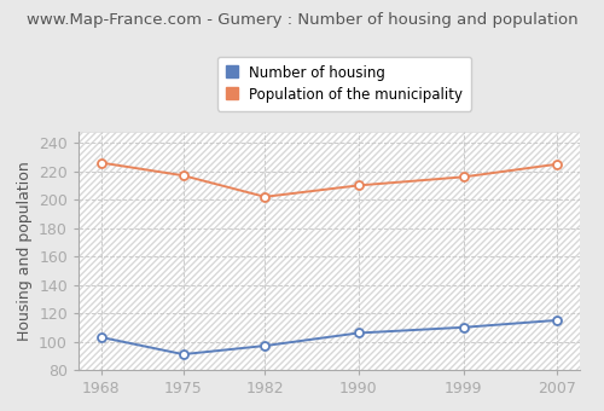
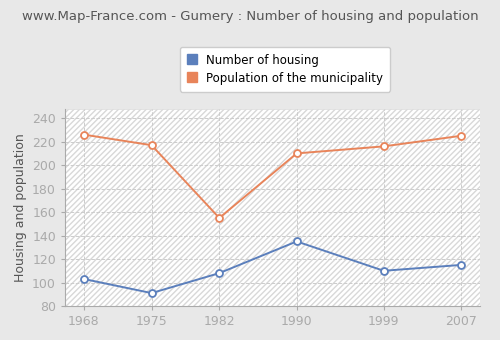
Number of housing/1982: 97 -> 108
Population of the municipality/1982: 202 -> 155
Number of housing/1990: 106 -> 135
